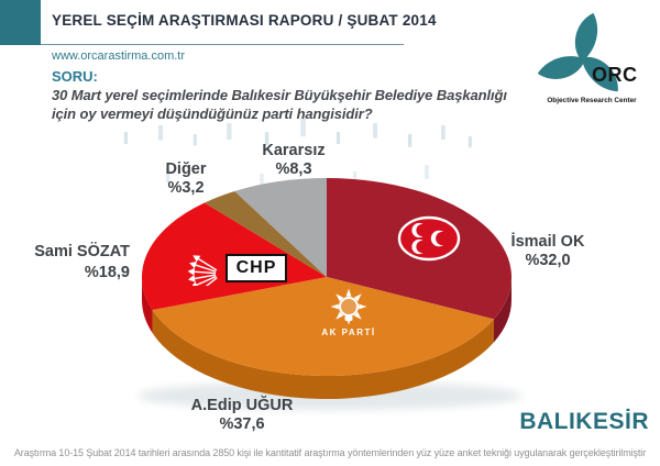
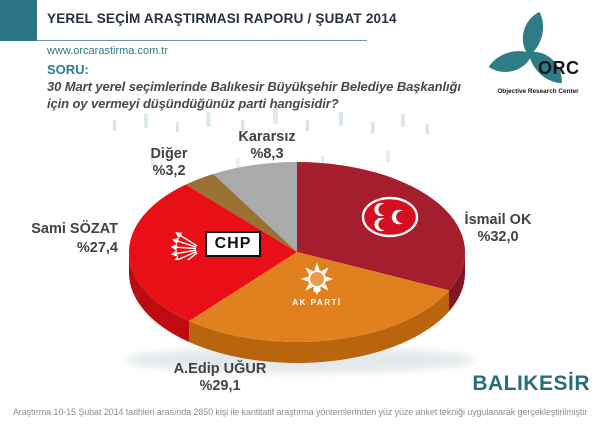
A.Edip UĞUR: 37,6 -> 29,1
Sami SÖZAT: 18,9 -> 27,4
